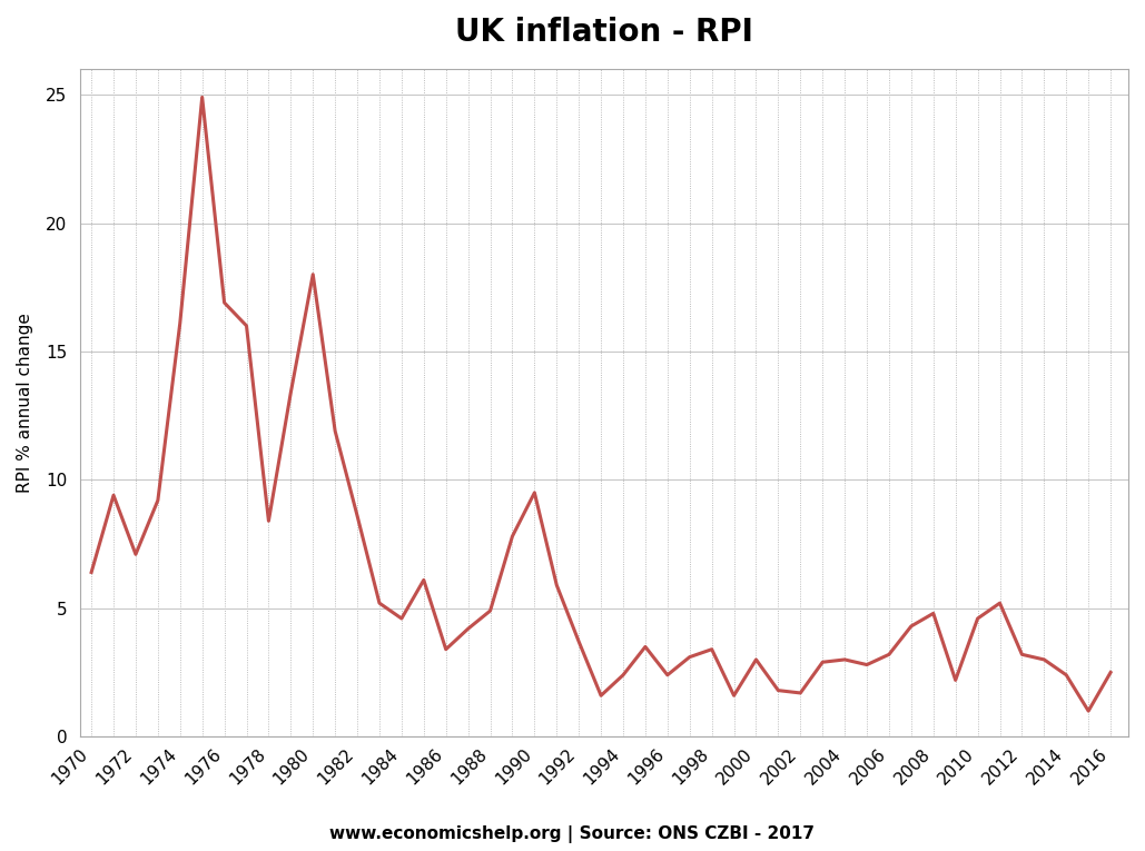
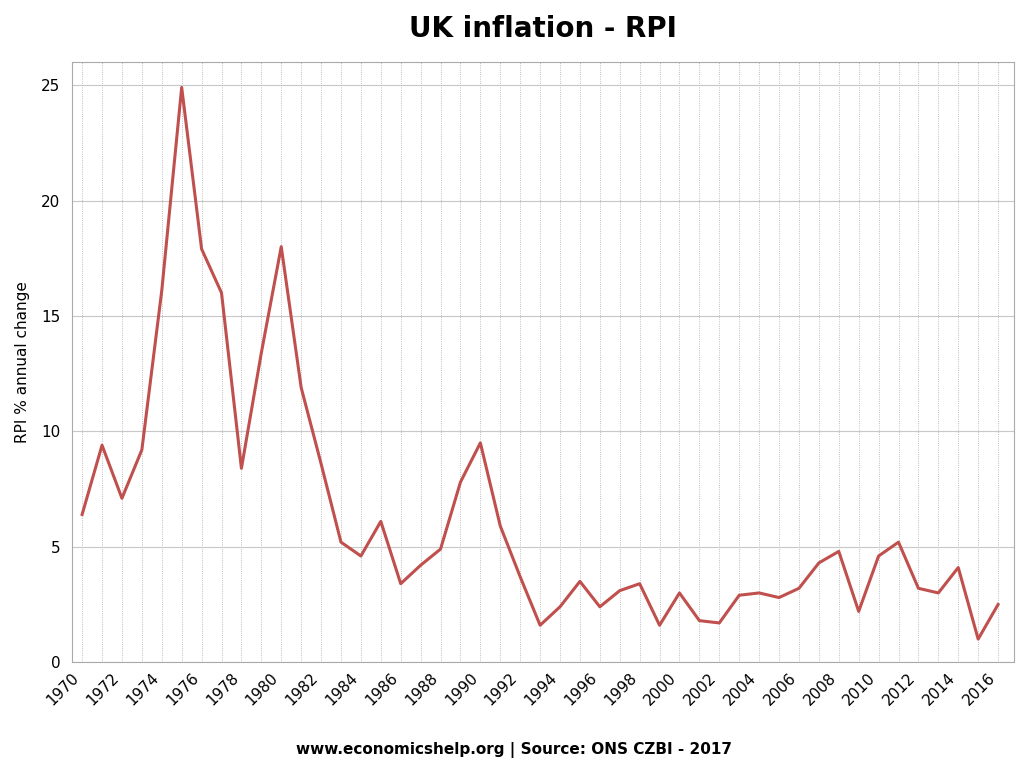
1976: 16.9 -> 17.9
2014: 2.4 -> 4.1
